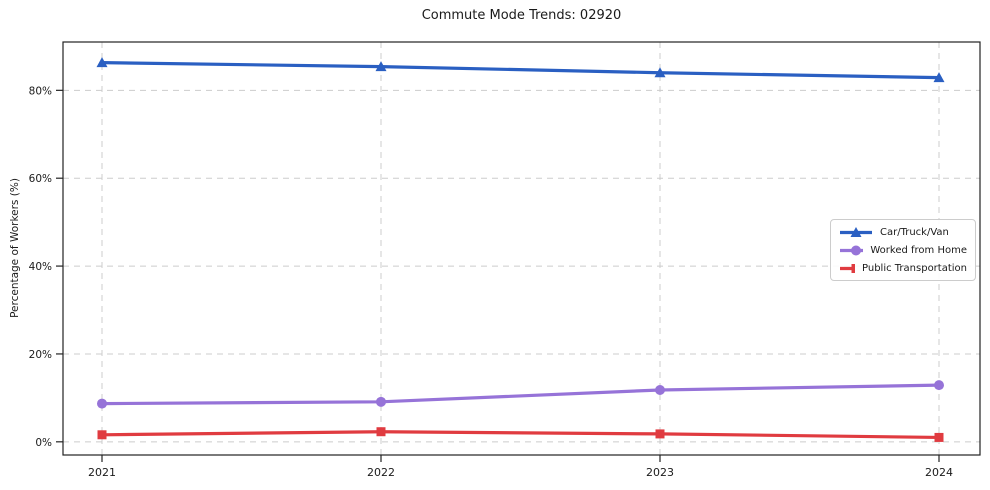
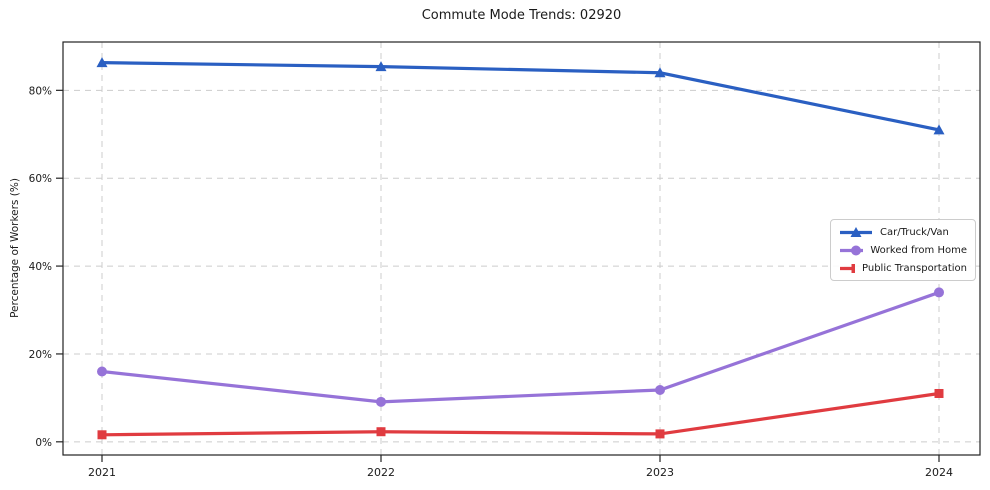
Worked from Home/2021: 9% -> 16%
Car/Truck/Van/2024: 83% -> 71%
Worked from Home/2024: 13% -> 34%
Public Transportation/2024: 1% -> 11%
